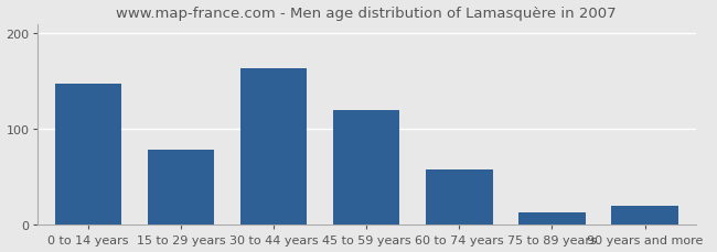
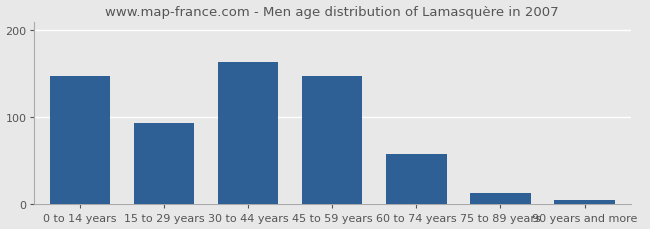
15 to 29 years: 78 -> 93
45 to 59 years: 120 -> 148
90 years and more: 20 -> 5
